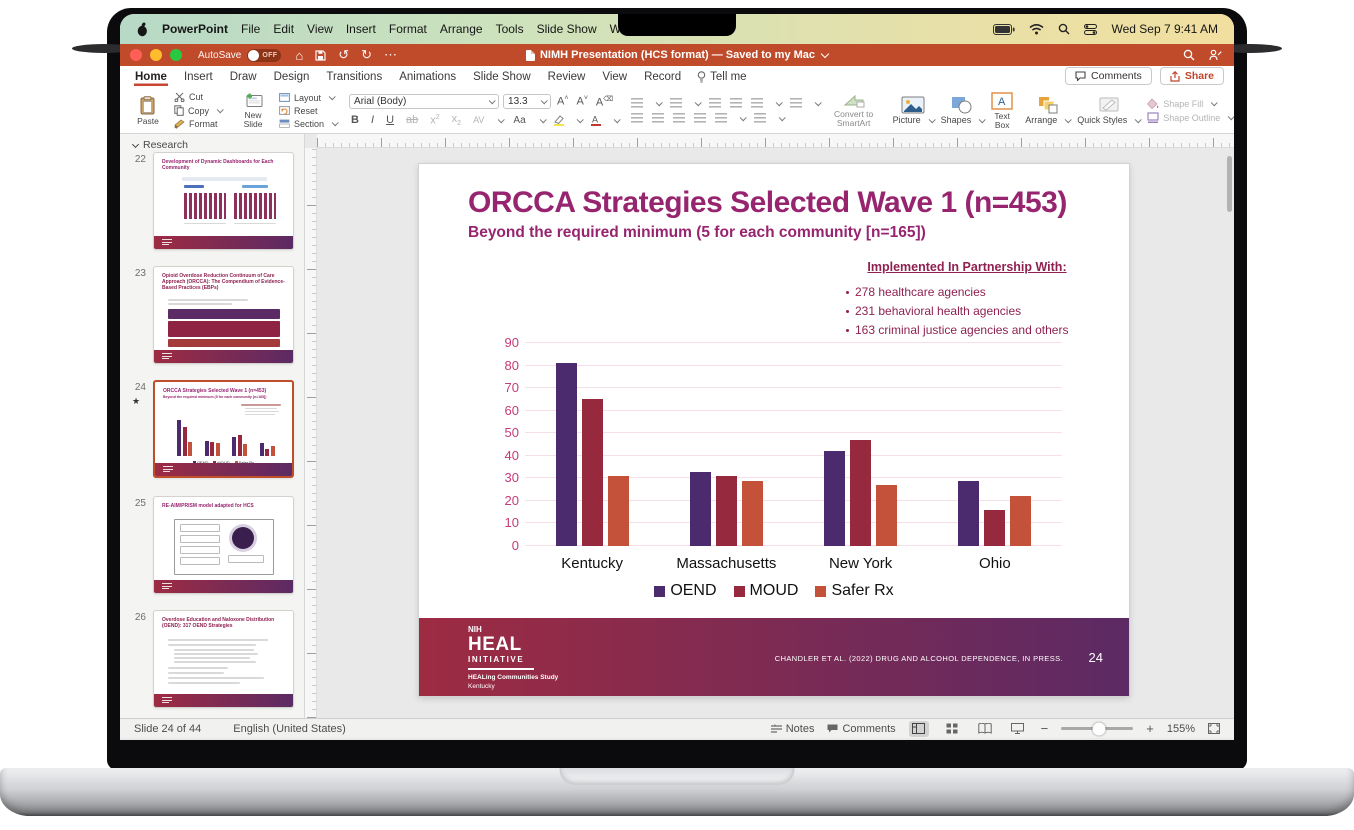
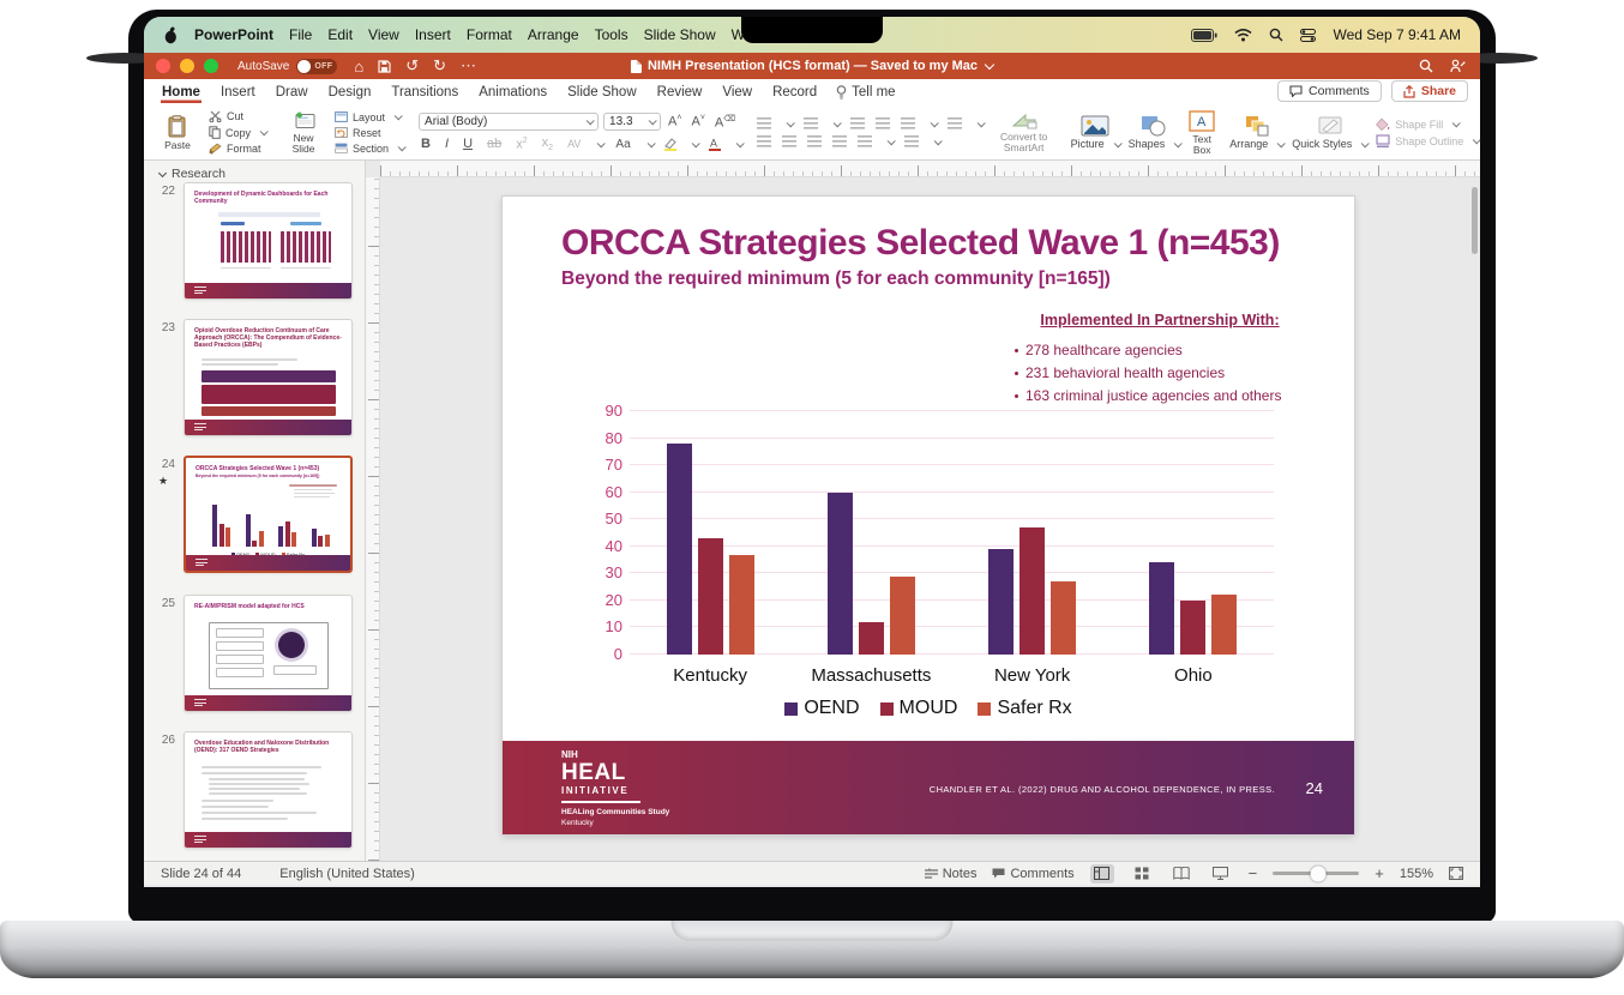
OEND/Kentucky: 81 -> 78
MOUD/Kentucky: 65 -> 43
Safer Rx/Kentucky: 31 -> 37
OEND/Massachusetts: 33 -> 60
MOUD/Massachusetts: 31 -> 12
OEND/New York: 42 -> 39
OEND/Ohio: 29 -> 34
MOUD/Ohio: 16 -> 20
